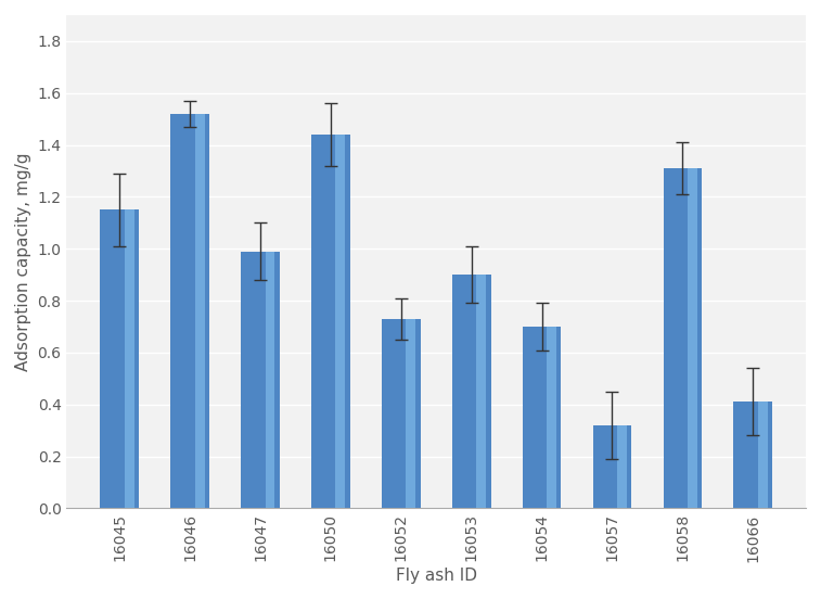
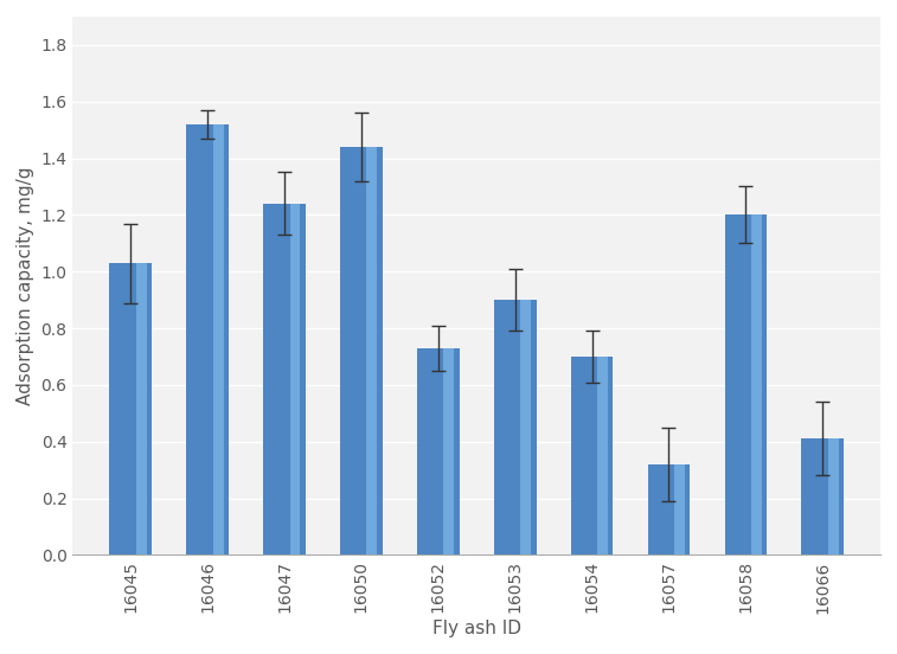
16045: 1.15 -> 1.03
16047: 0.99 -> 1.24
16058: 1.31 -> 1.20
